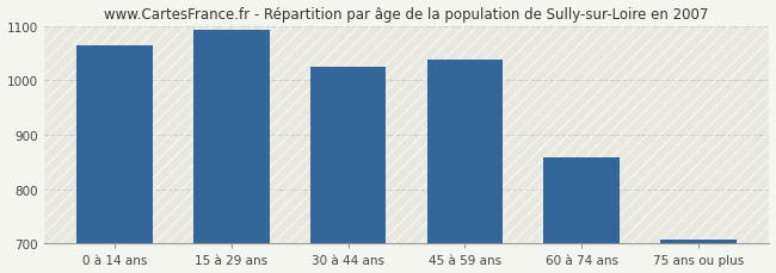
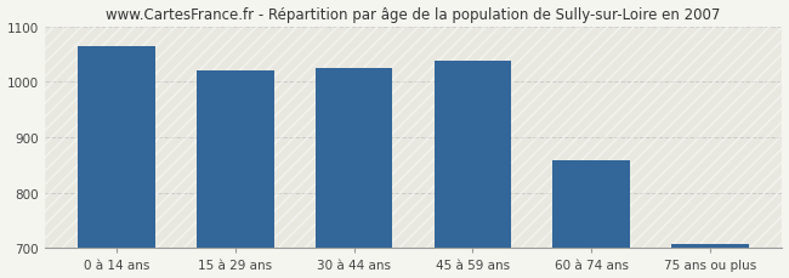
15 à 29 ans: 1092 -> 1020
